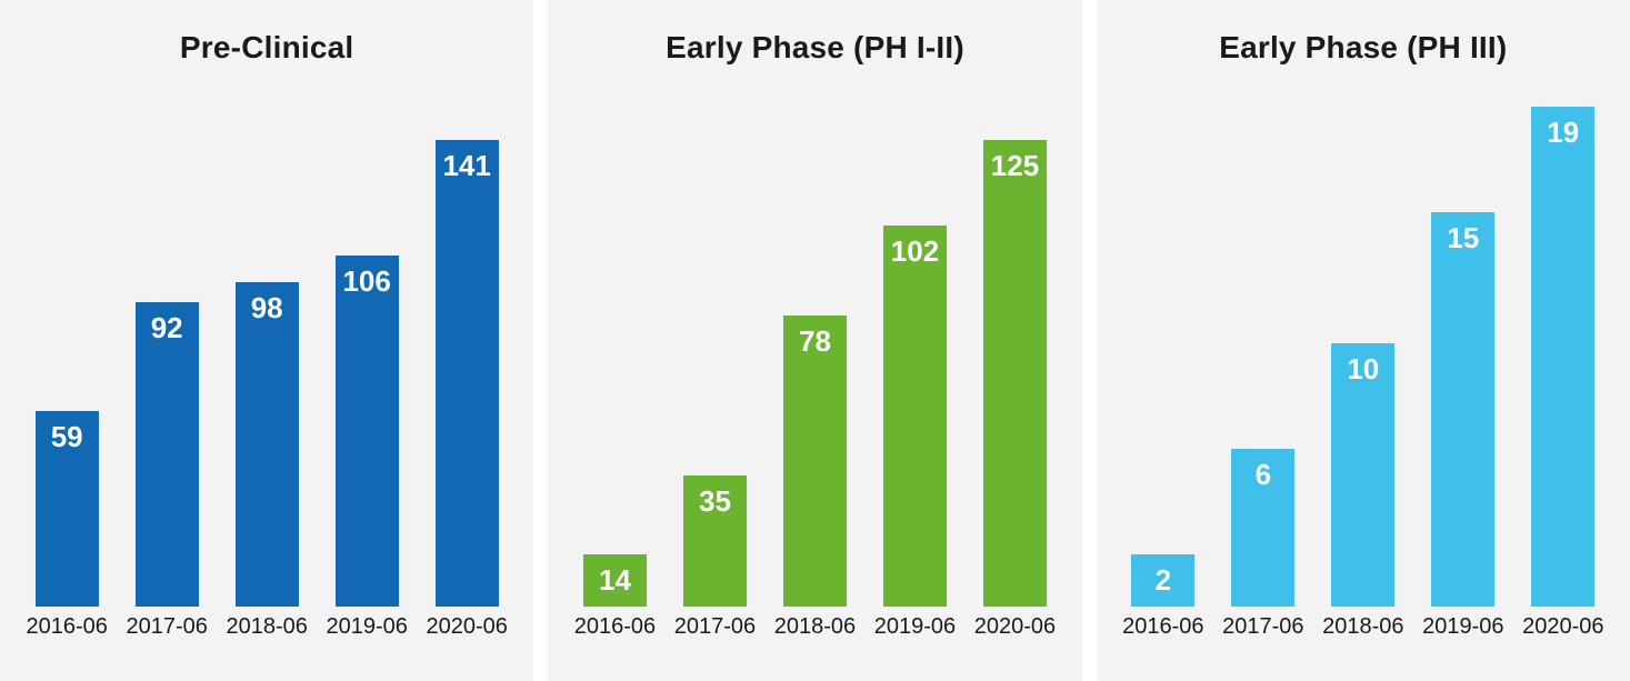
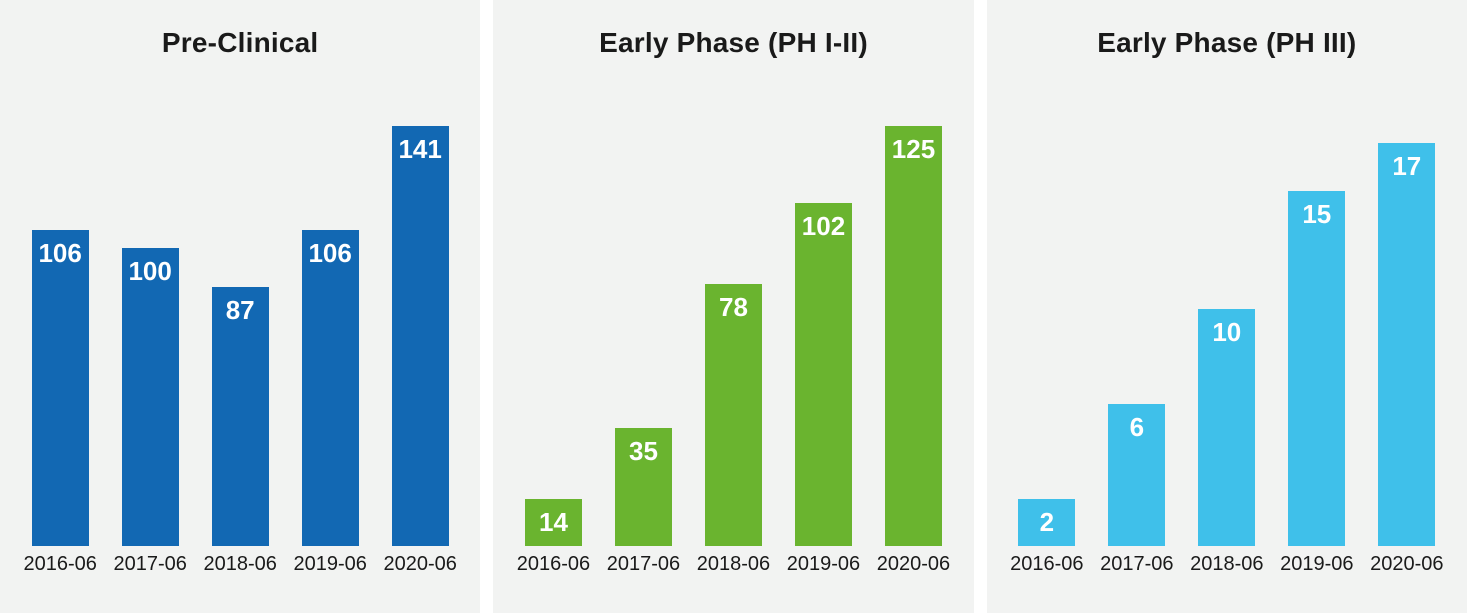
Pre-Clinical/2016-06: 59 -> 106
Pre-Clinical/2017-06: 92 -> 100
Pre-Clinical/2018-06: 98 -> 87
Early Phase (PH III)/2020-06: 19 -> 17
